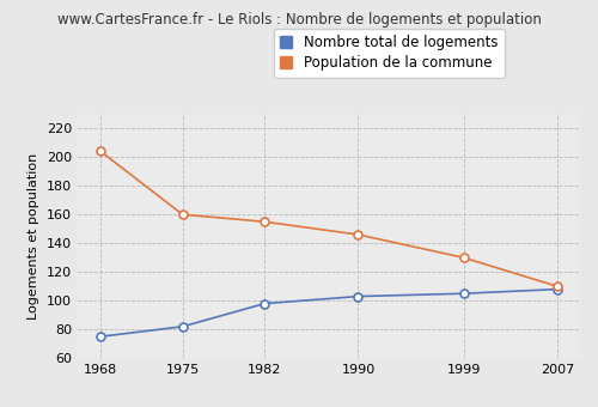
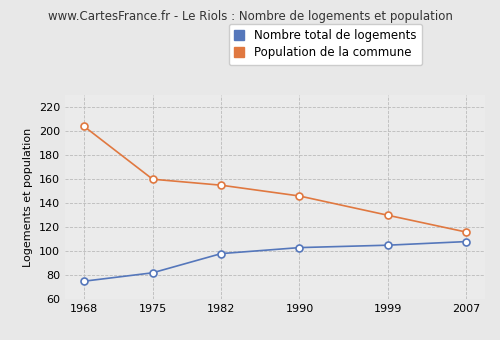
Population de la commune/2007: 110 -> 116
